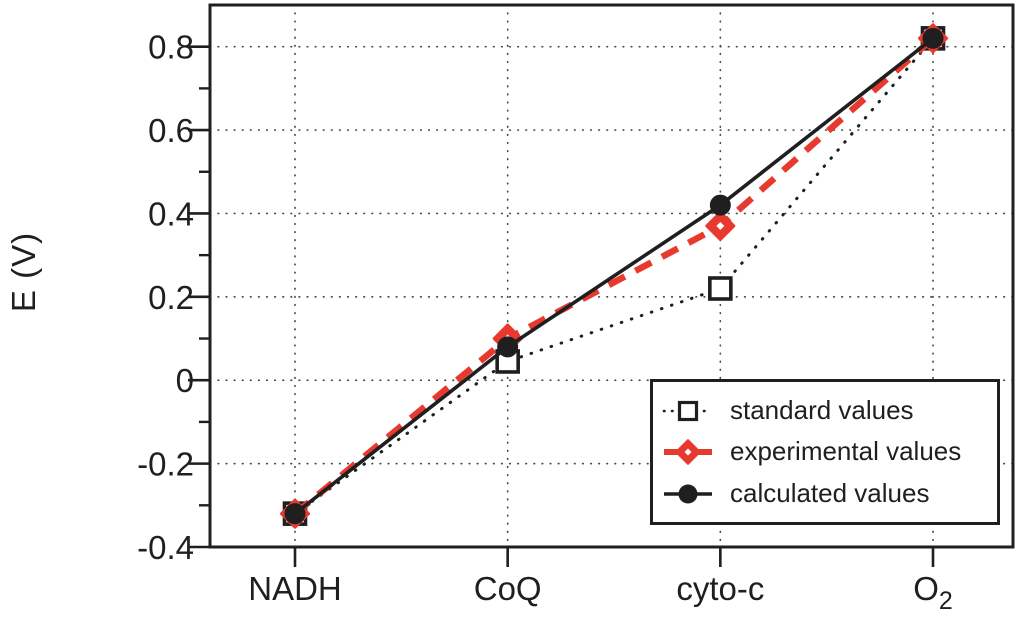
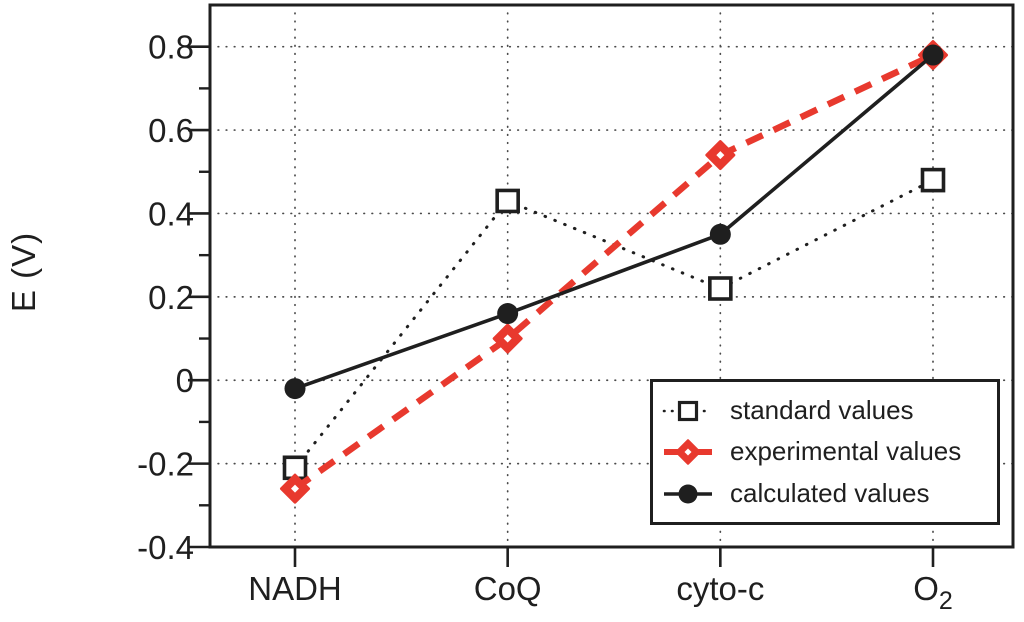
standard values/NADH: -0.32 -> -0.21
experimental values/NADH: -0.32 -> -0.26
calculated values/NADH: -0.32 -> -0.02
standard values/CoQ: 0.04 -> 0.43
calculated values/CoQ: 0.08 -> 0.16
experimental values/cyto-c: 0.37 -> 0.54
calculated values/cyto-c: 0.42 -> 0.35
standard values/O2: 0.82 -> 0.48
experimental values/O2: 0.82 -> 0.78
calculated values/O2: 0.82 -> 0.78
